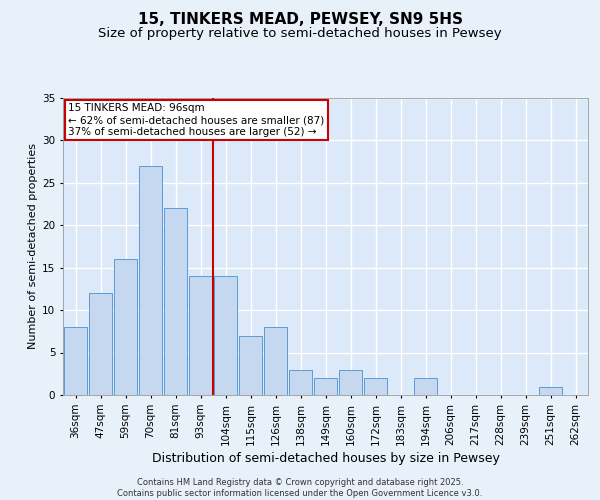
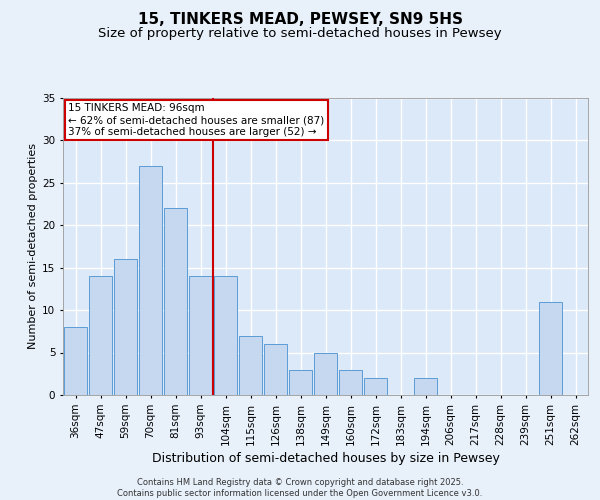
47sqm: 12 -> 14
126sqm: 8 -> 6
149sqm: 2 -> 5
251sqm: 1 -> 11
